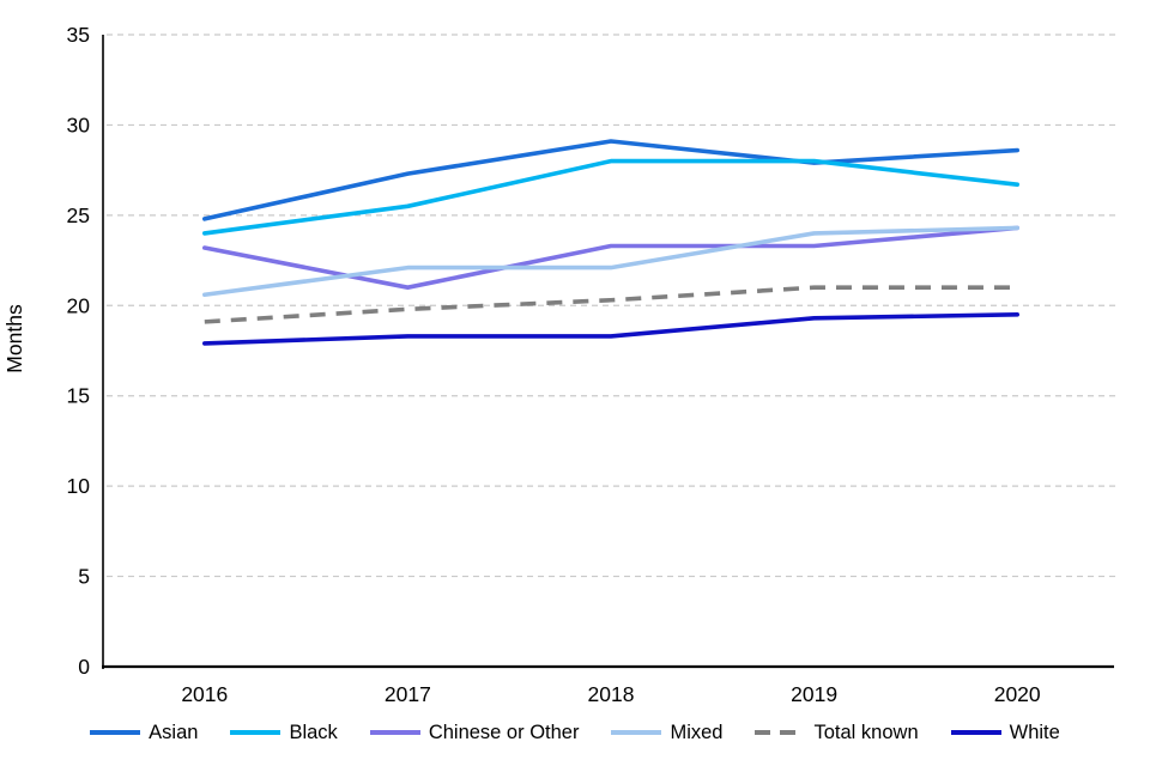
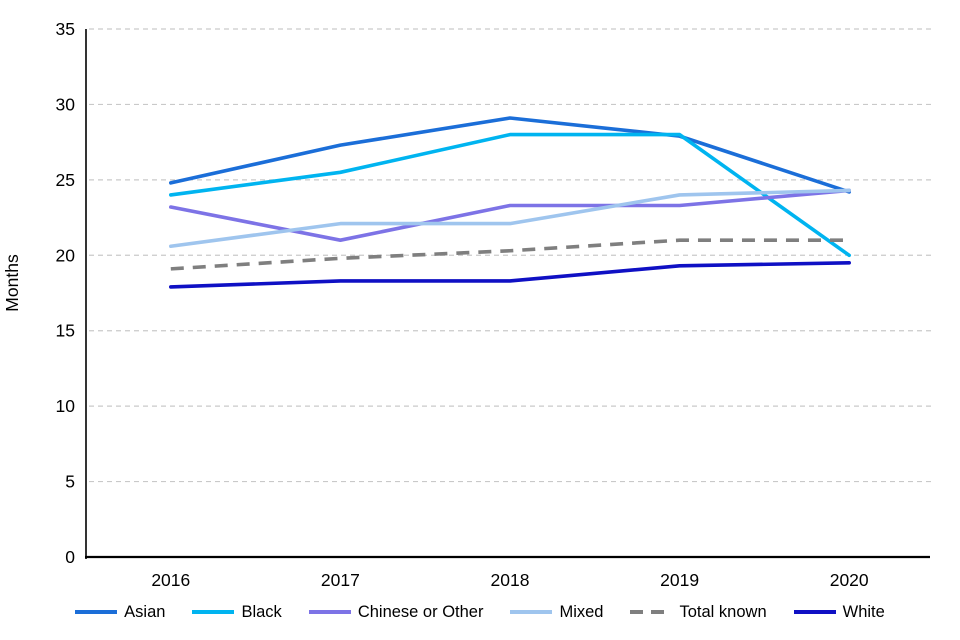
Asian/2020: 28.6 -> 24.2
Black/2020: 26.7 -> 20.0
